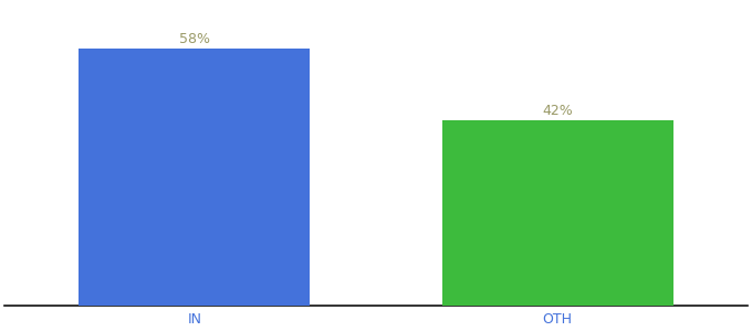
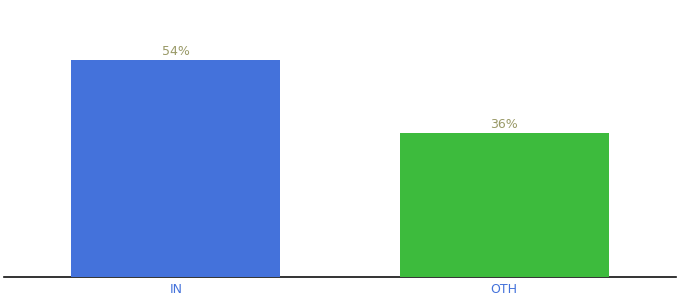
IN: 58% -> 54%
OTH: 42% -> 36%
